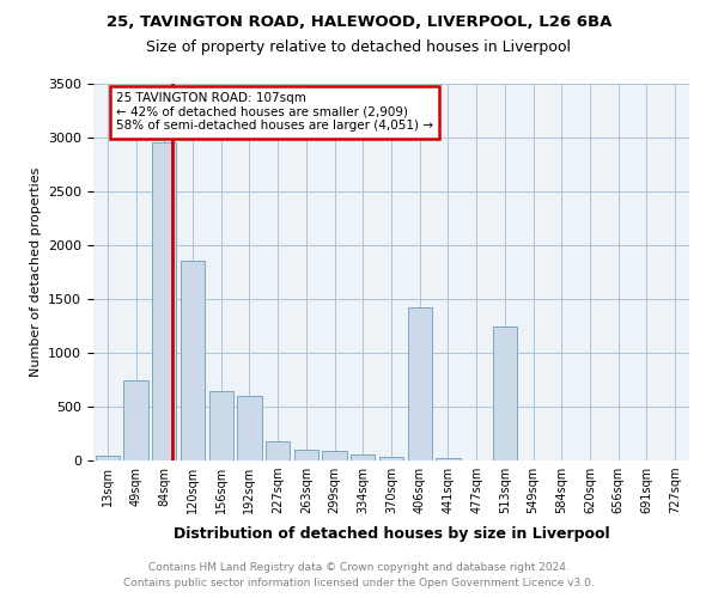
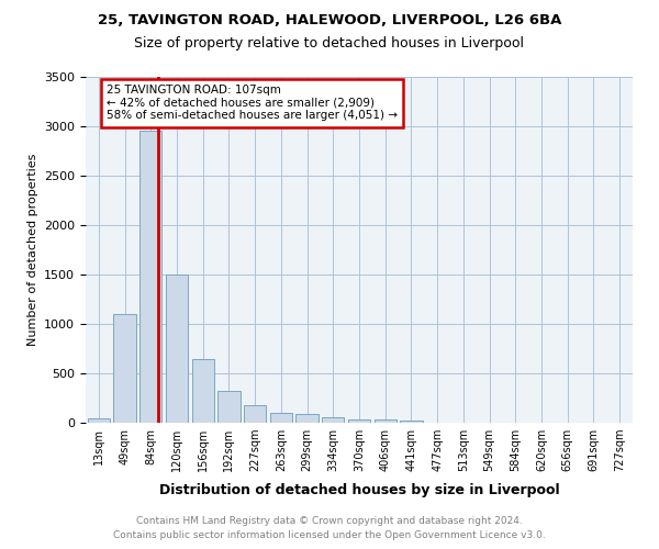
49sqm: 740 -> 1100
120sqm: 1860 -> 1500
192sqm: 600 -> 320
406sqm: 1420 -> 30
513sqm: 1240 -> 0
